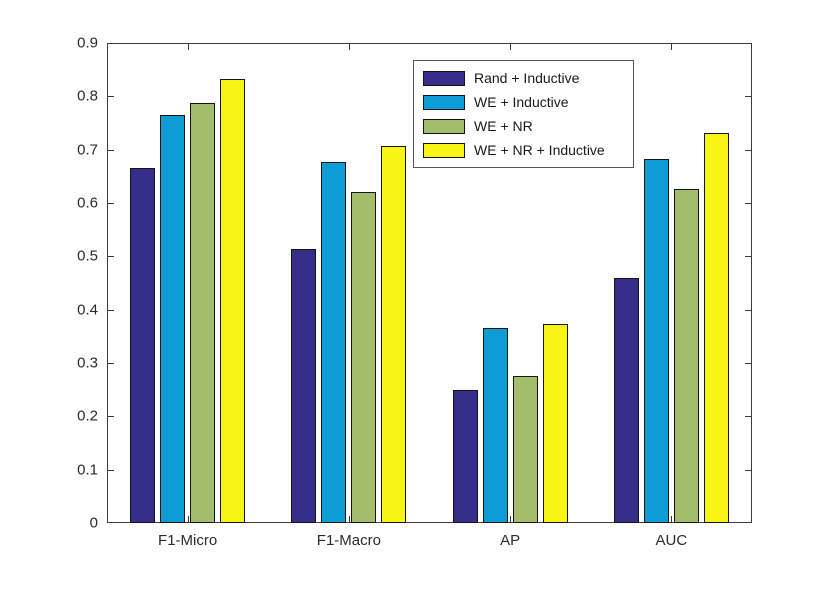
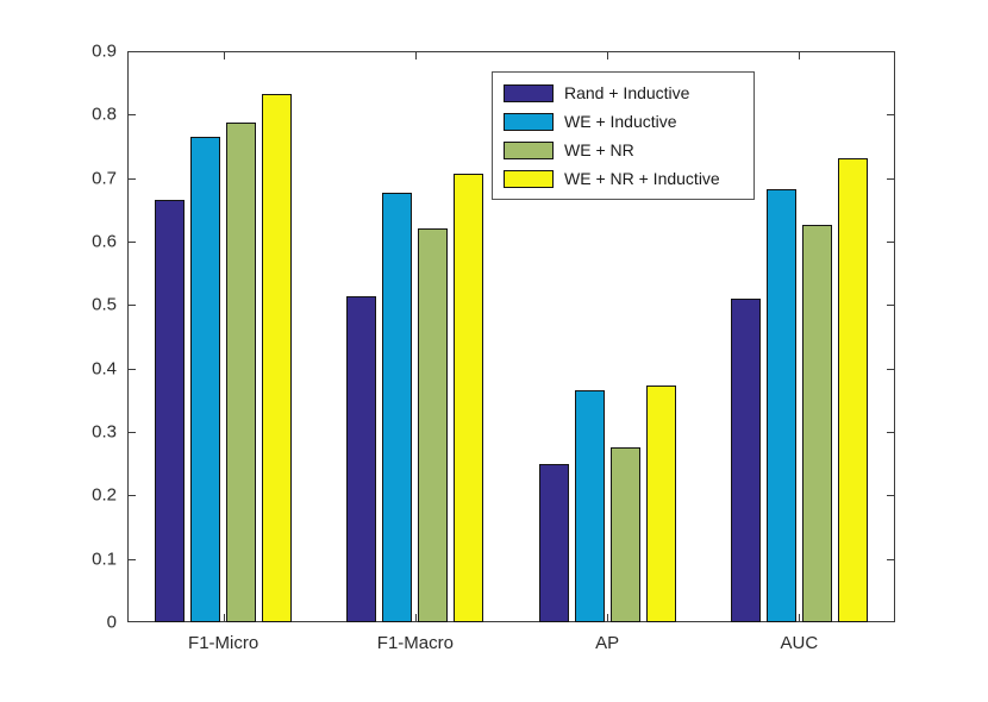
Rand + Inductive/AUC: 0.46 -> 0.51
